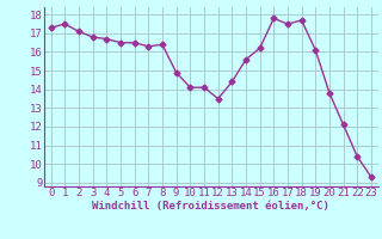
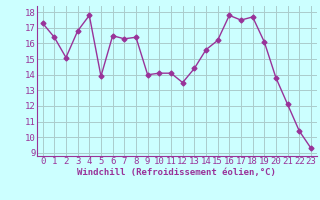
1: 17.5 -> 16.4
2: 17.1 -> 15.1
4: 16.7 -> 17.8
5: 16.5 -> 13.9
9: 14.9 -> 14.0
